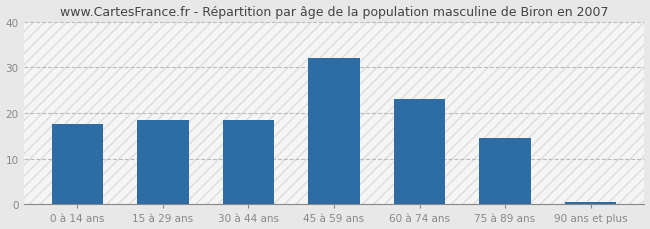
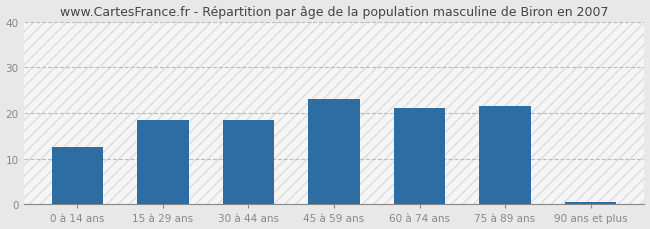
0 à 14 ans: 17.5 -> 12.5
45 à 59 ans: 32.0 -> 23.0
60 à 74 ans: 23.0 -> 21.0
75 à 89 ans: 14.5 -> 21.5
